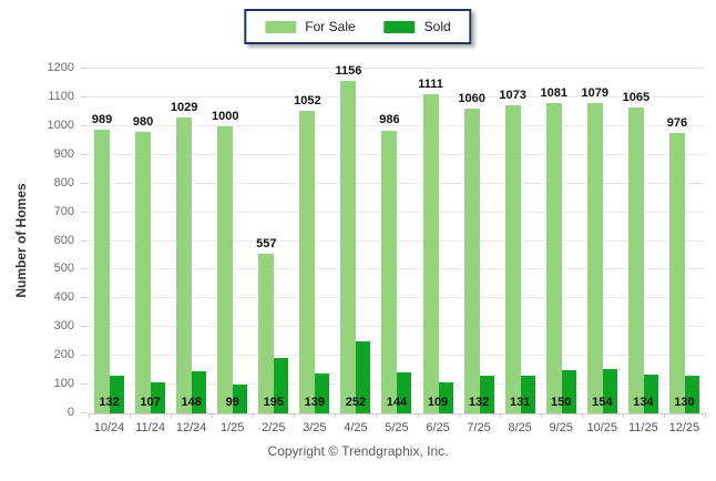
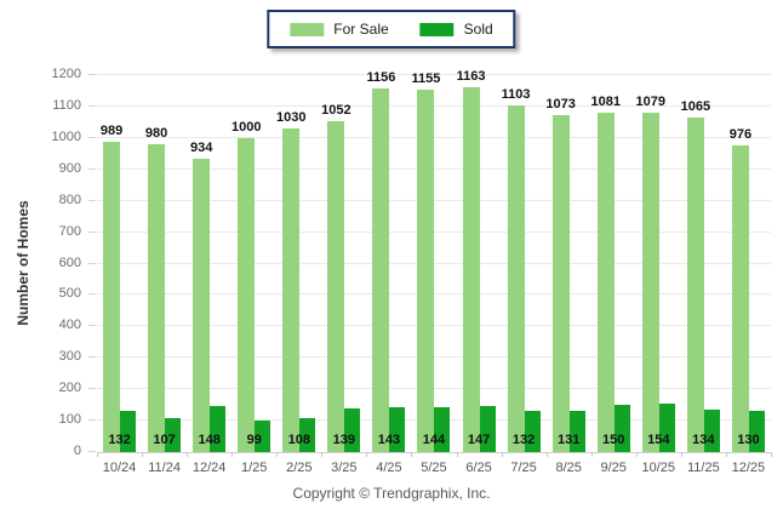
For Sale/12/24: 1029 -> 934
For Sale/2/25: 557 -> 1030
Sold/2/25: 195 -> 108
Sold/4/25: 252 -> 143
For Sale/5/25: 986 -> 1155
For Sale/6/25: 1111 -> 1163
Sold/6/25: 109 -> 147
For Sale/7/25: 1060 -> 1103
